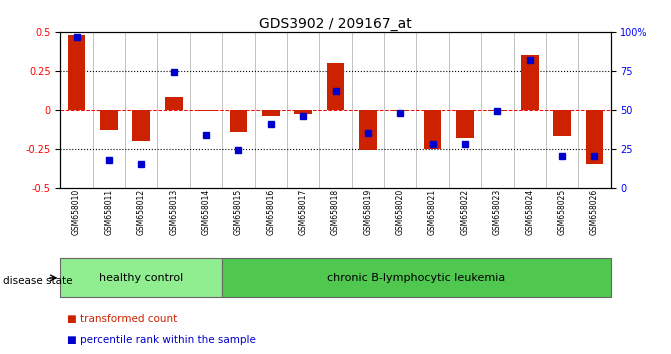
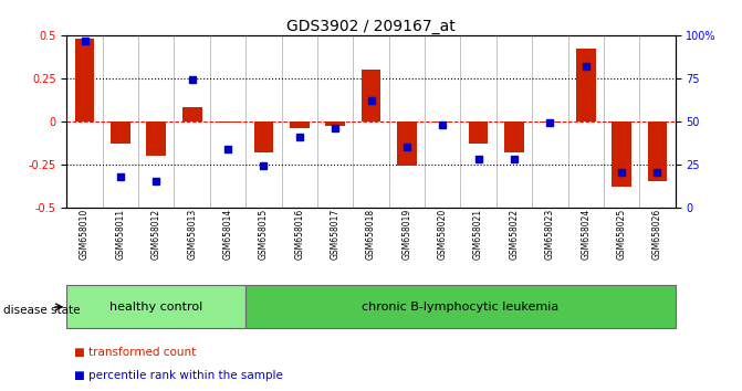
GSM658015: -0.14 -> -0.18
GSM658021: -0.25 -> -0.13
GSM658024: 0.35 -> 0.42
GSM658025: -0.17 -> -0.38
